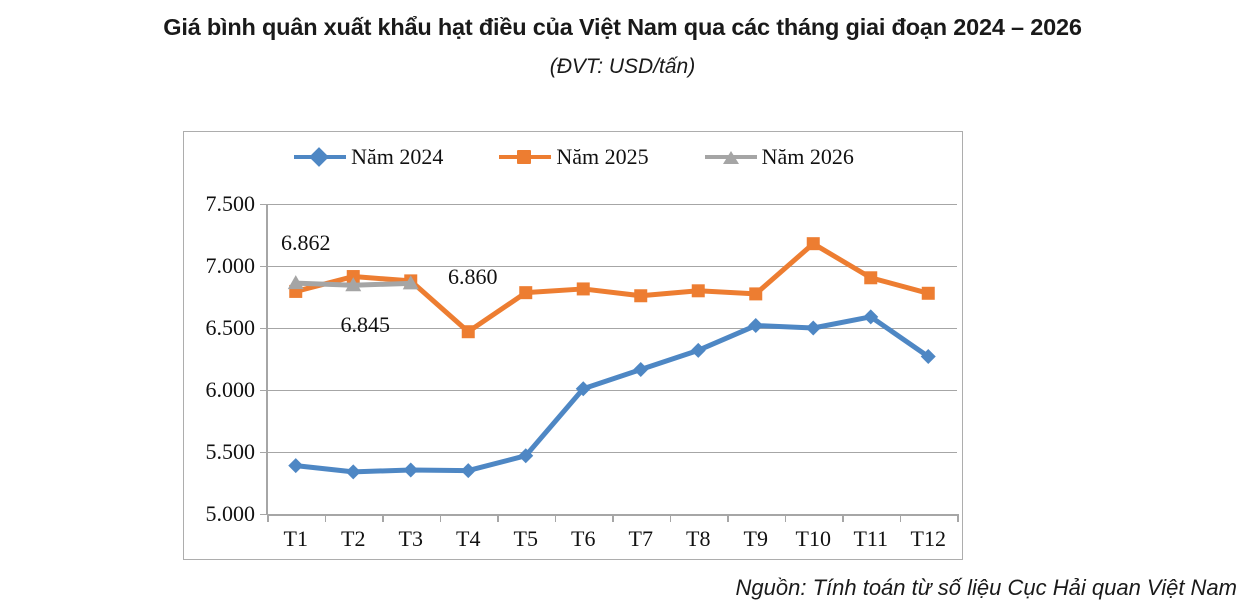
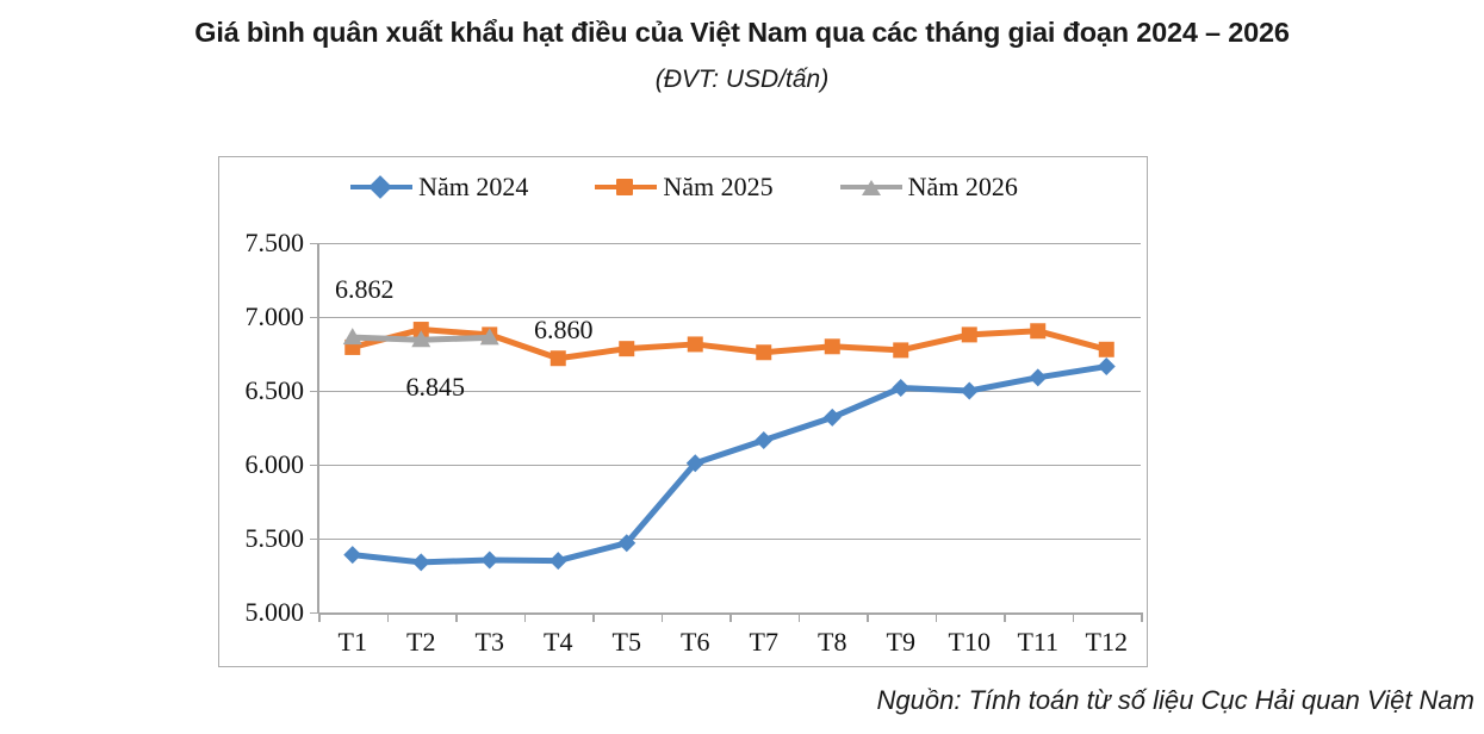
Năm 2025/T4: 6470 -> 6720
Năm 2025/T10: 7180 -> 6880
Năm 2024/T12: 6270 -> 6660
